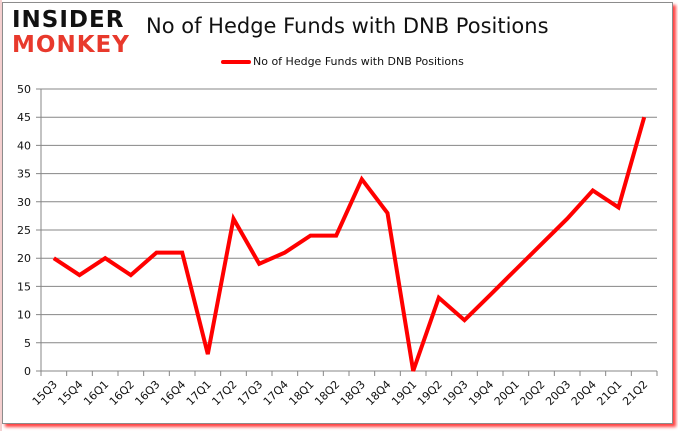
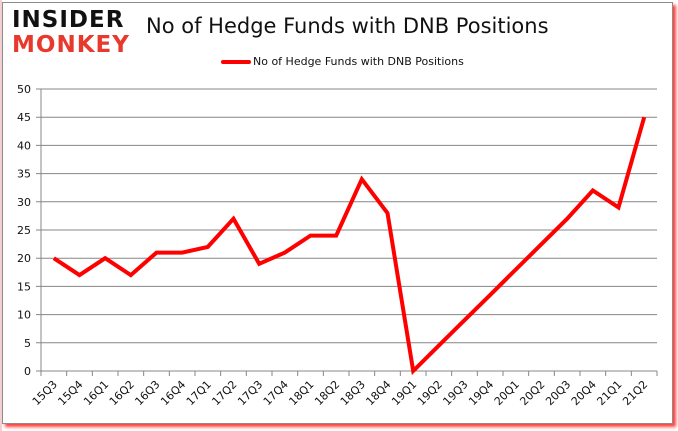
17Q1: 3 -> 22
19Q2: 13 -> 4
